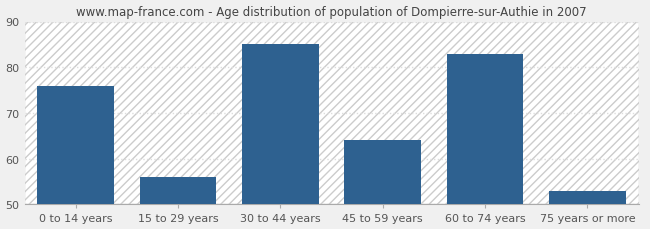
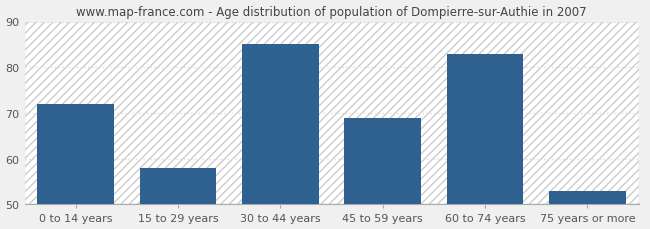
0 to 14 years: 76 -> 72
15 to 29 years: 56 -> 58
45 to 59 years: 64 -> 69
